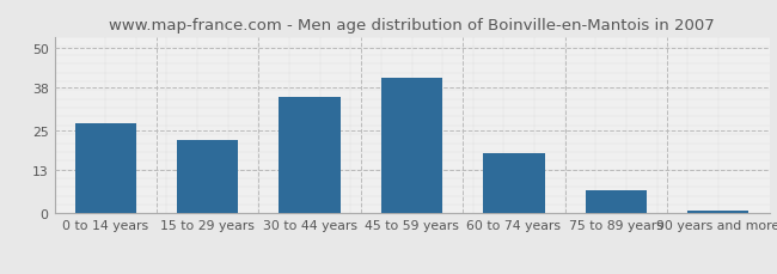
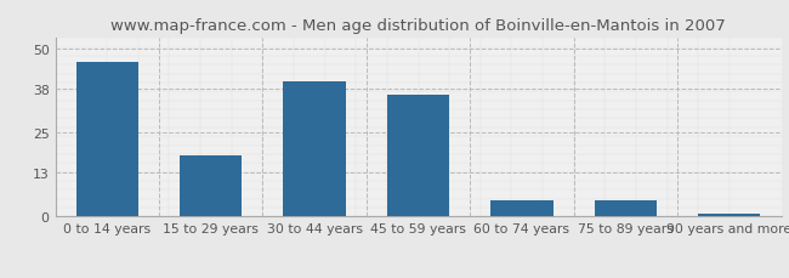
0 to 14 years: 27 -> 46
15 to 29 years: 22 -> 18
30 to 44 years: 35 -> 40
45 to 59 years: 41 -> 36
60 to 74 years: 18 -> 5
75 to 89 years: 7 -> 5
